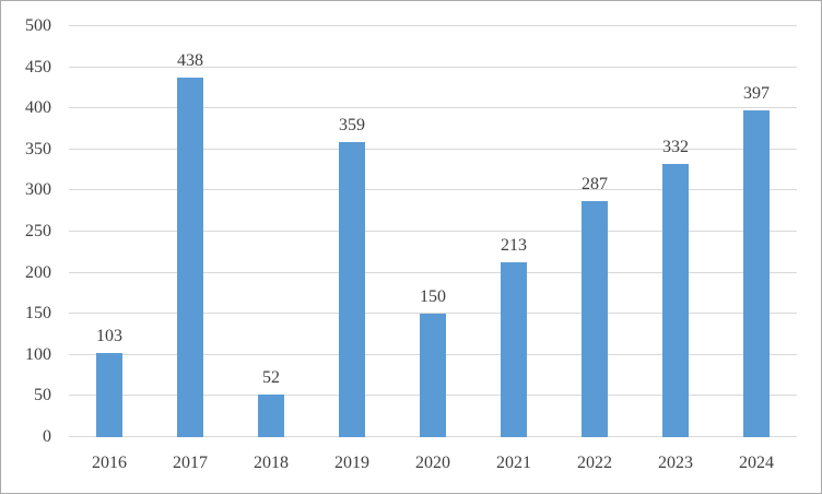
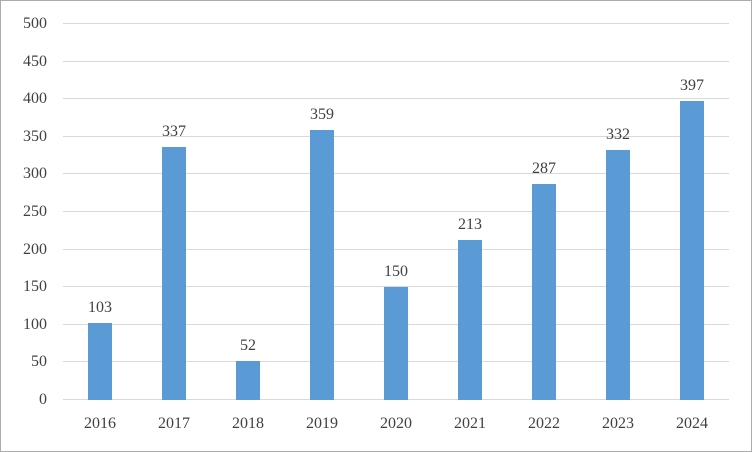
2017: 438 -> 337
